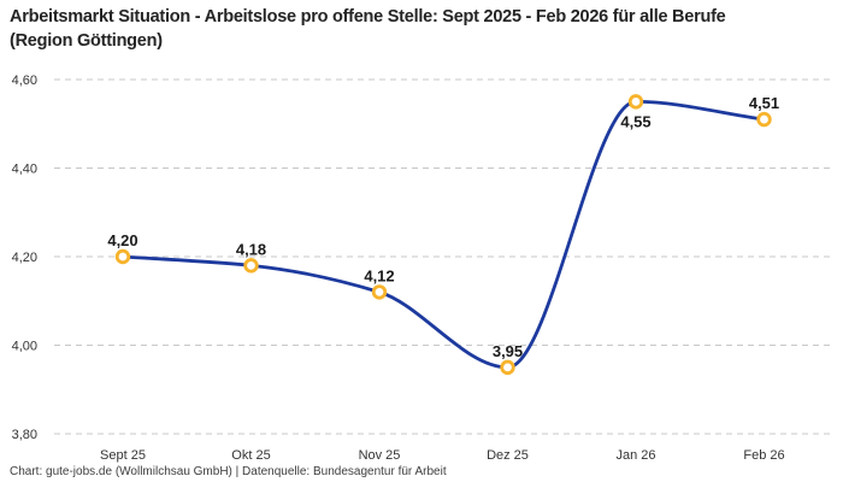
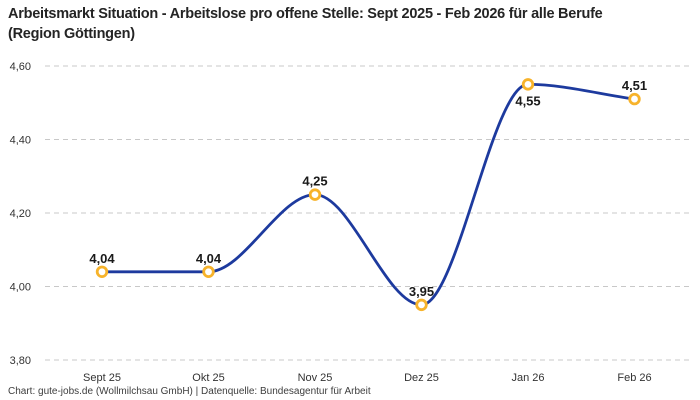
Sept 25: 4,20 -> 4,04
Okt 25: 4,18 -> 4,04
Nov 25: 4,12 -> 4,25
